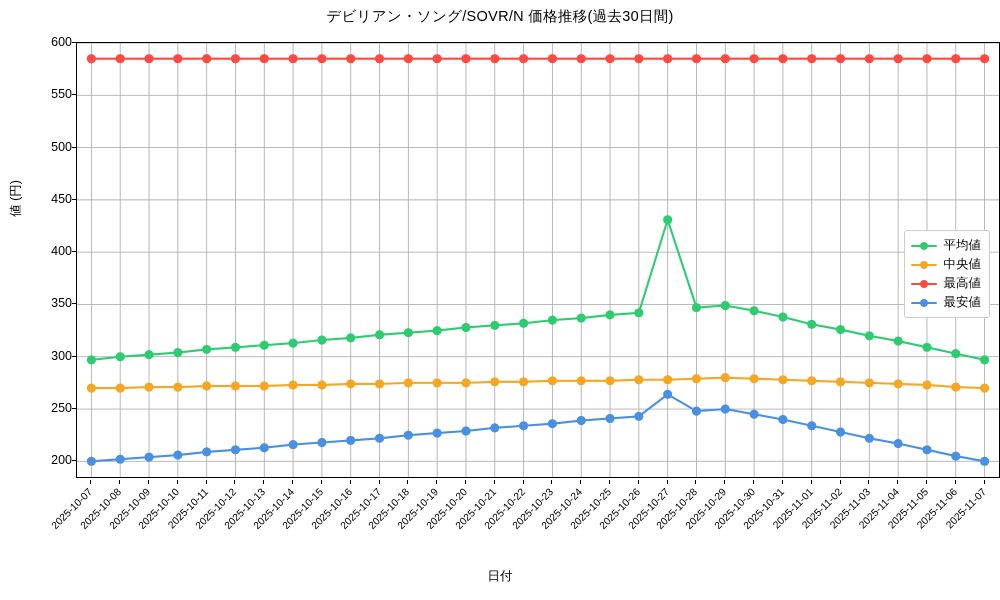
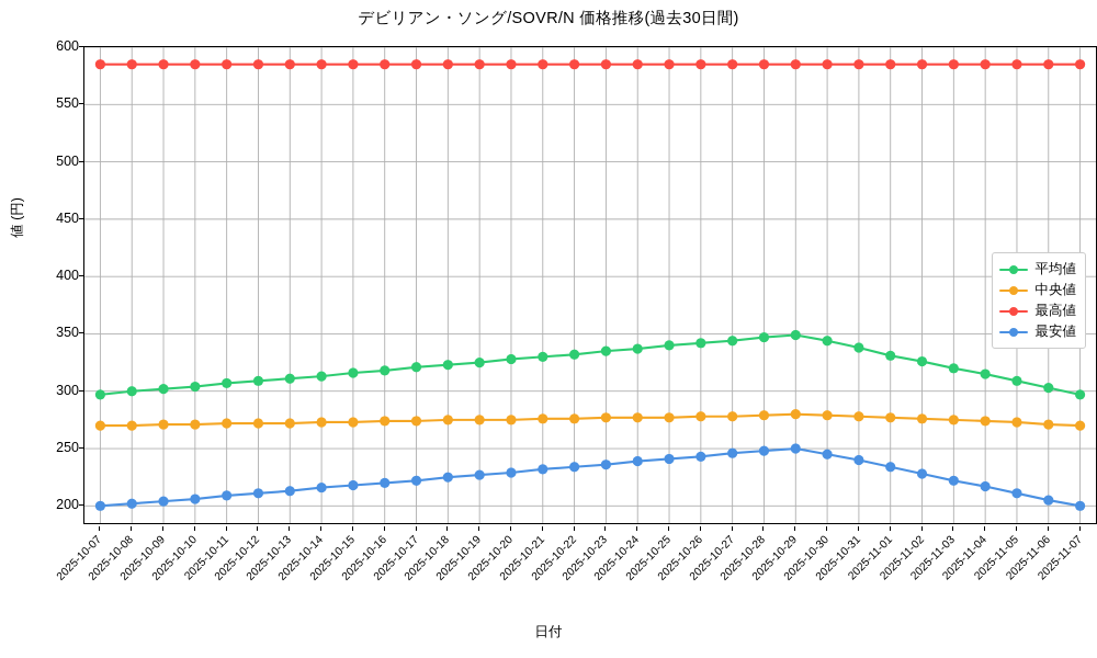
平均値/2025-10-27: 431 -> 344
最安値/2025-10-27: 264 -> 246
